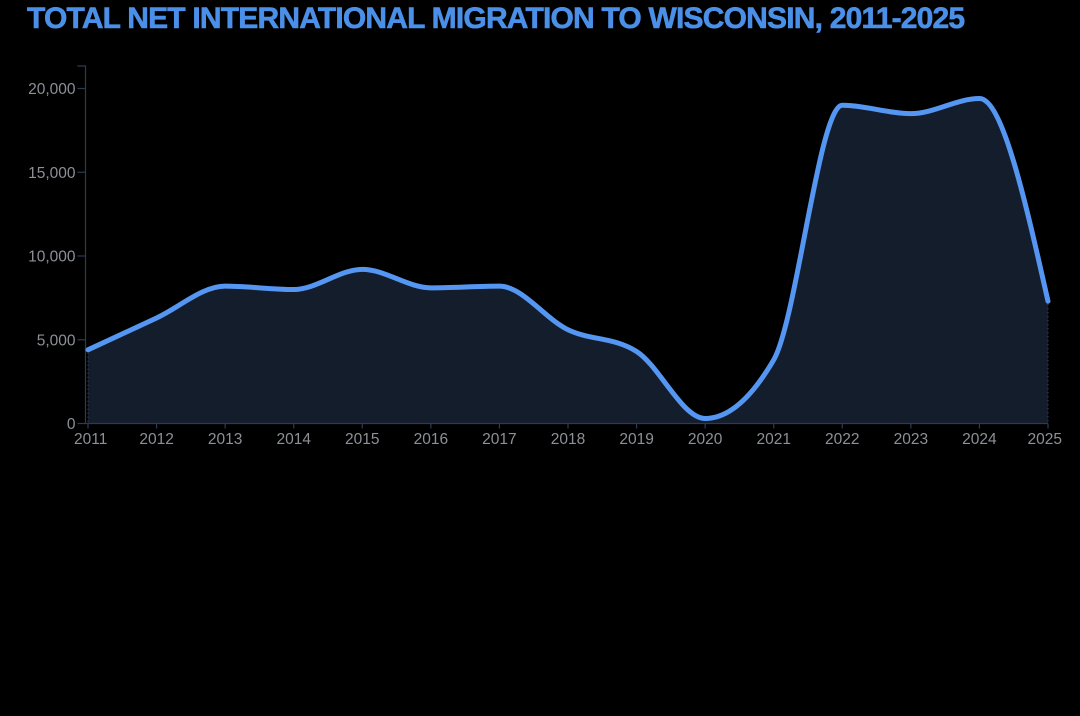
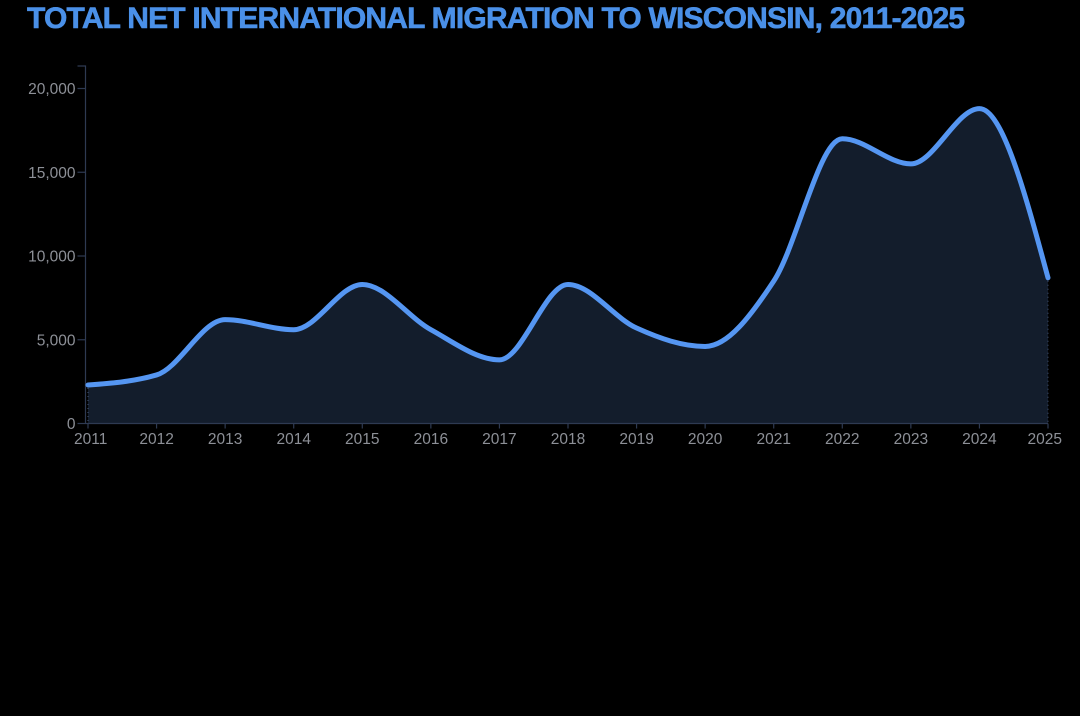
2011: 4400 -> 2300
2012: 6300 -> 2900
2013: 8200 -> 6200
2014: 8000 -> 5600
2015: 9200 -> 8300
2016: 8100 -> 5600
2017: 8200 -> 3800
2018: 5600 -> 8300
2019: 4300 -> 5700
2020: 300 -> 4600
2021: 3800 -> 8500
2022: 19000 -> 17000
2023: 18500 -> 15500
2024: 19400 -> 18800
2025: 7300 -> 8700
